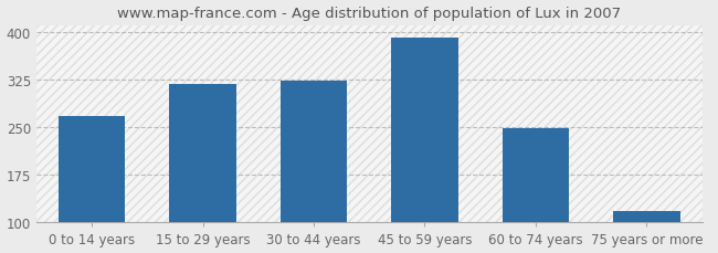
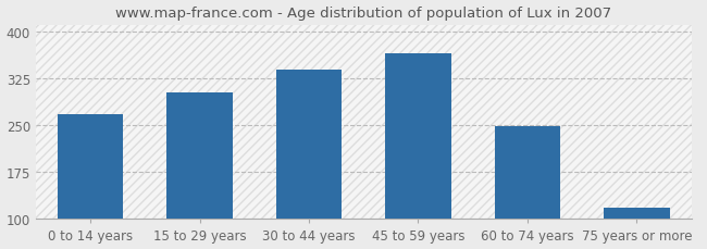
15 to 29 years: 318 -> 302
30 to 44 years: 323 -> 338
45 to 59 years: 390 -> 364
